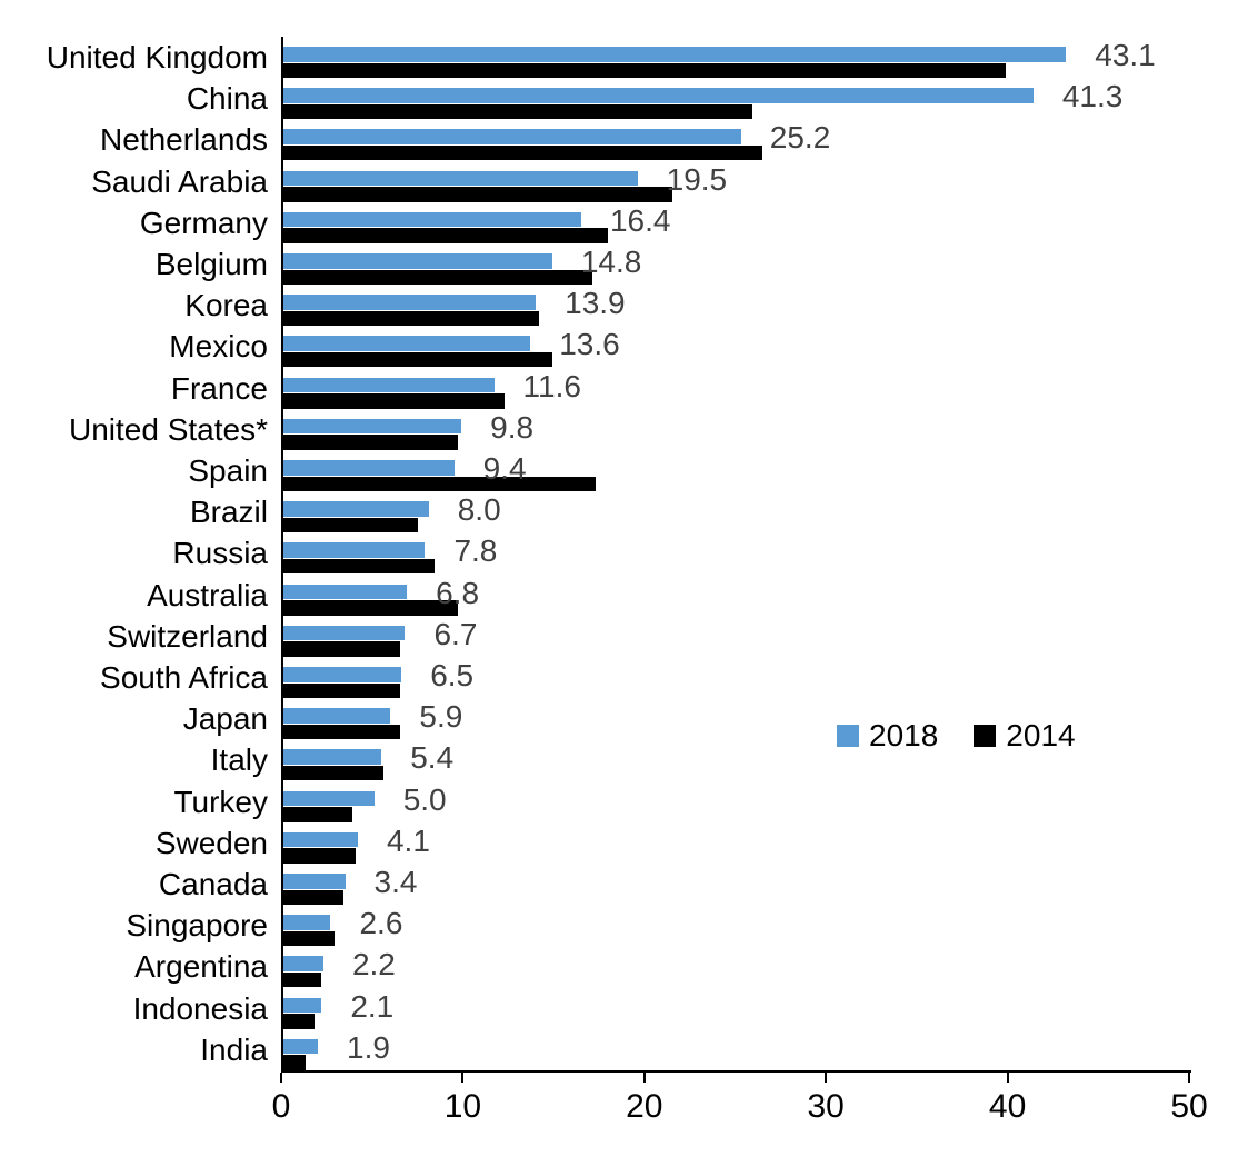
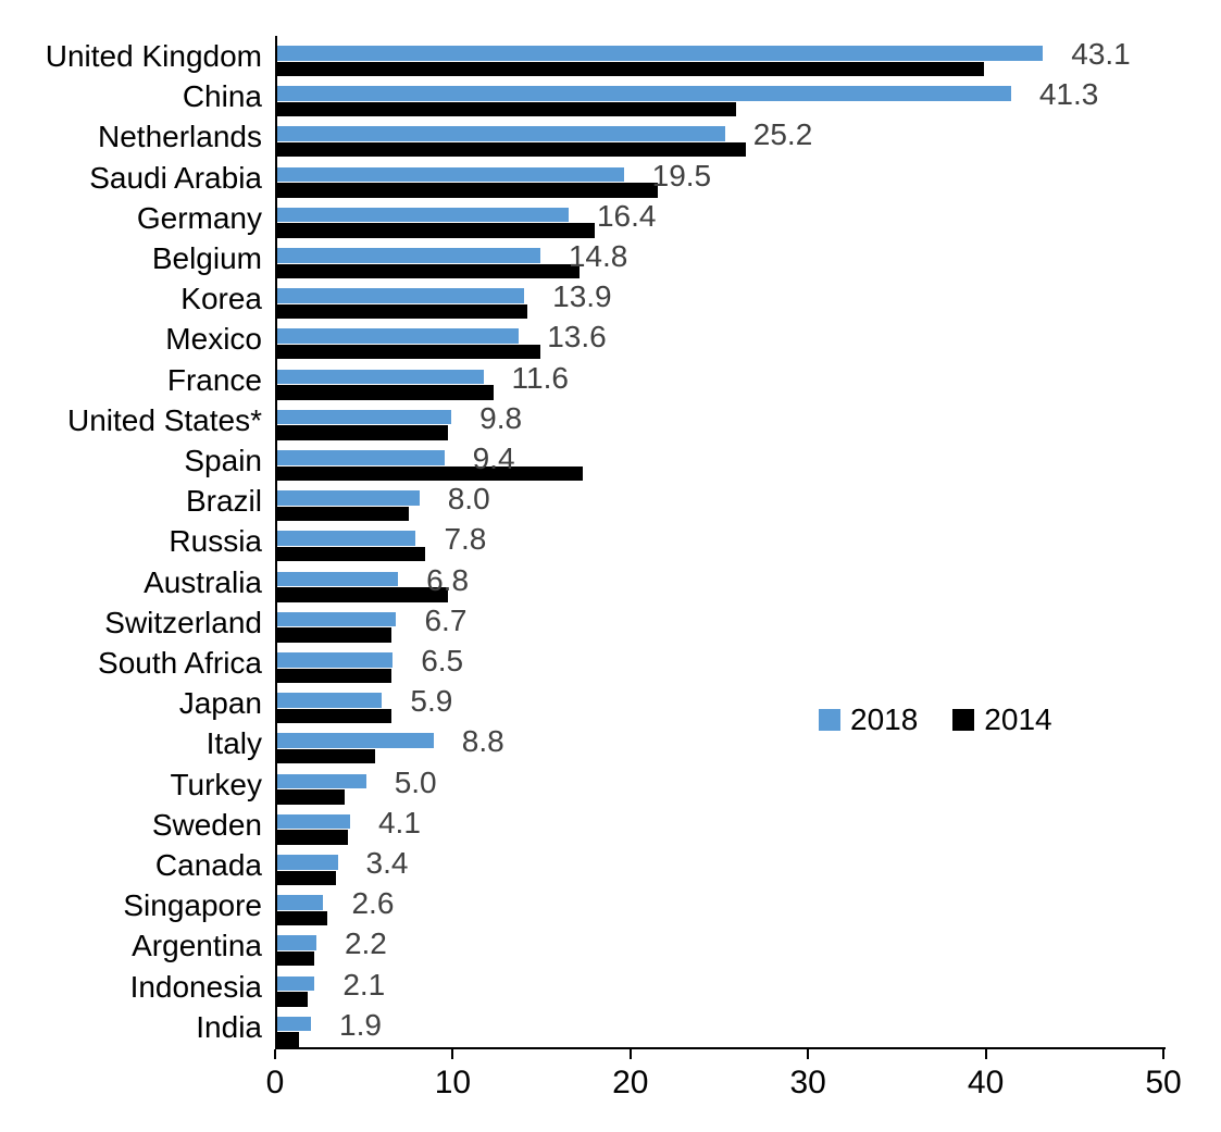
2018/Italy: 5.4 -> 8.8
